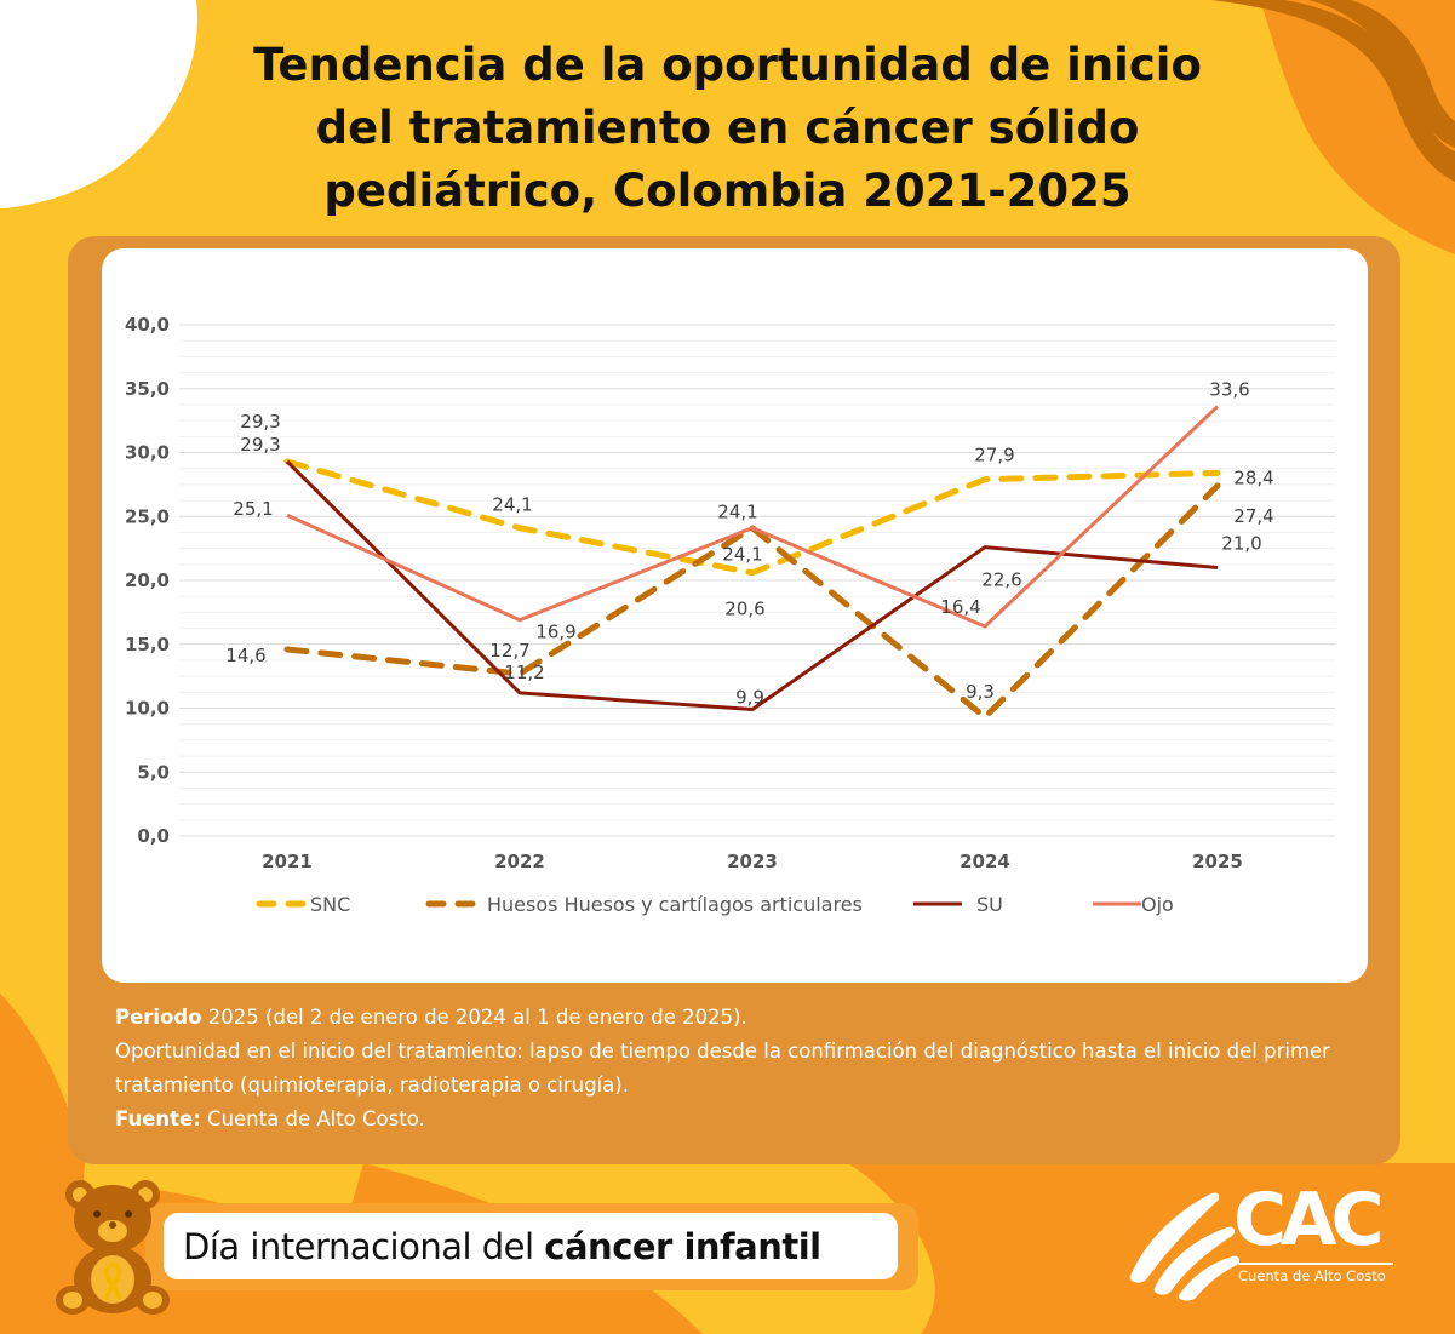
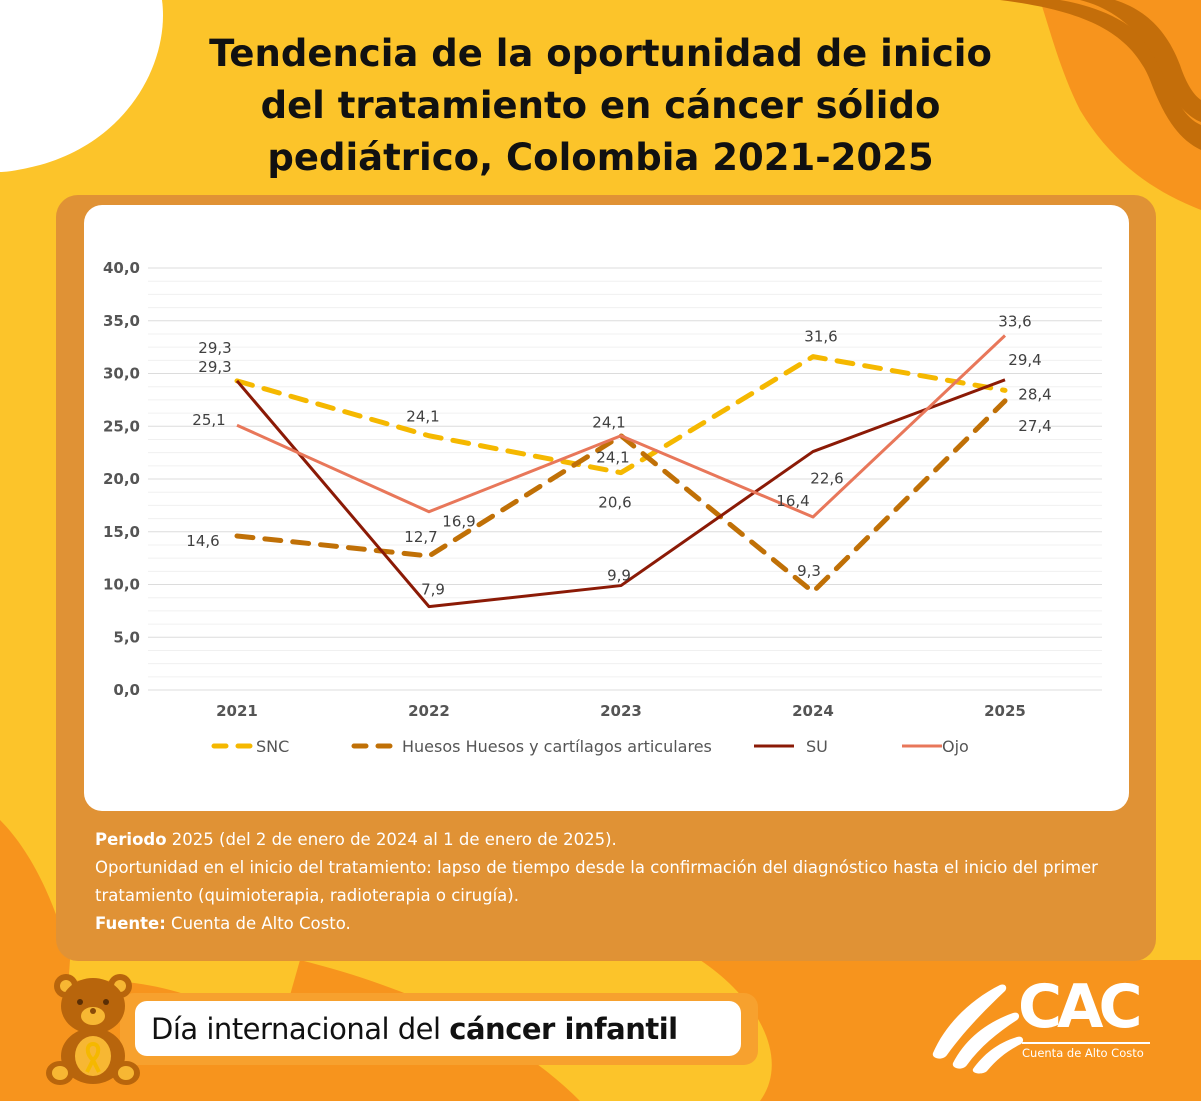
SU/2022: 11,2 -> 7,9
SNC/2024: 27,9 -> 31,6
SU/2025: 21,0 -> 29,4
